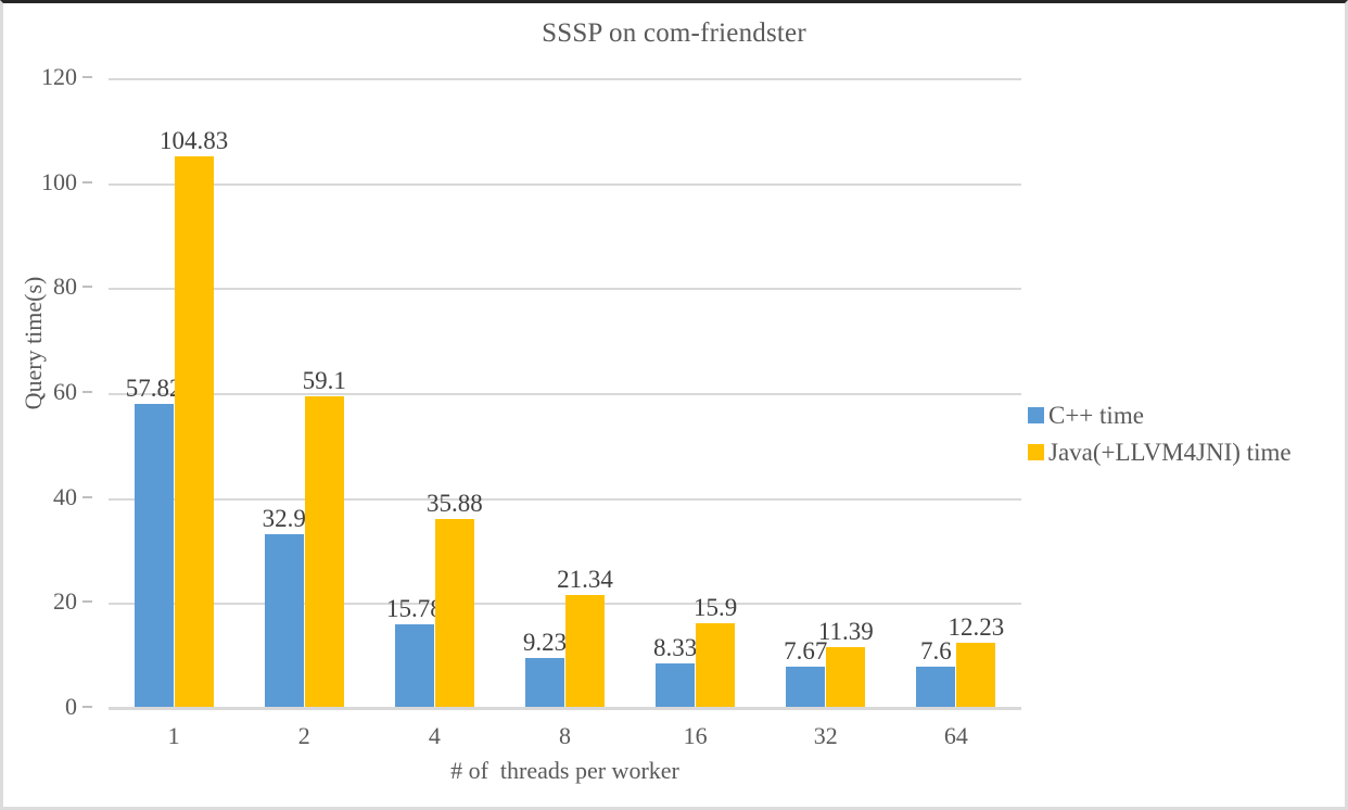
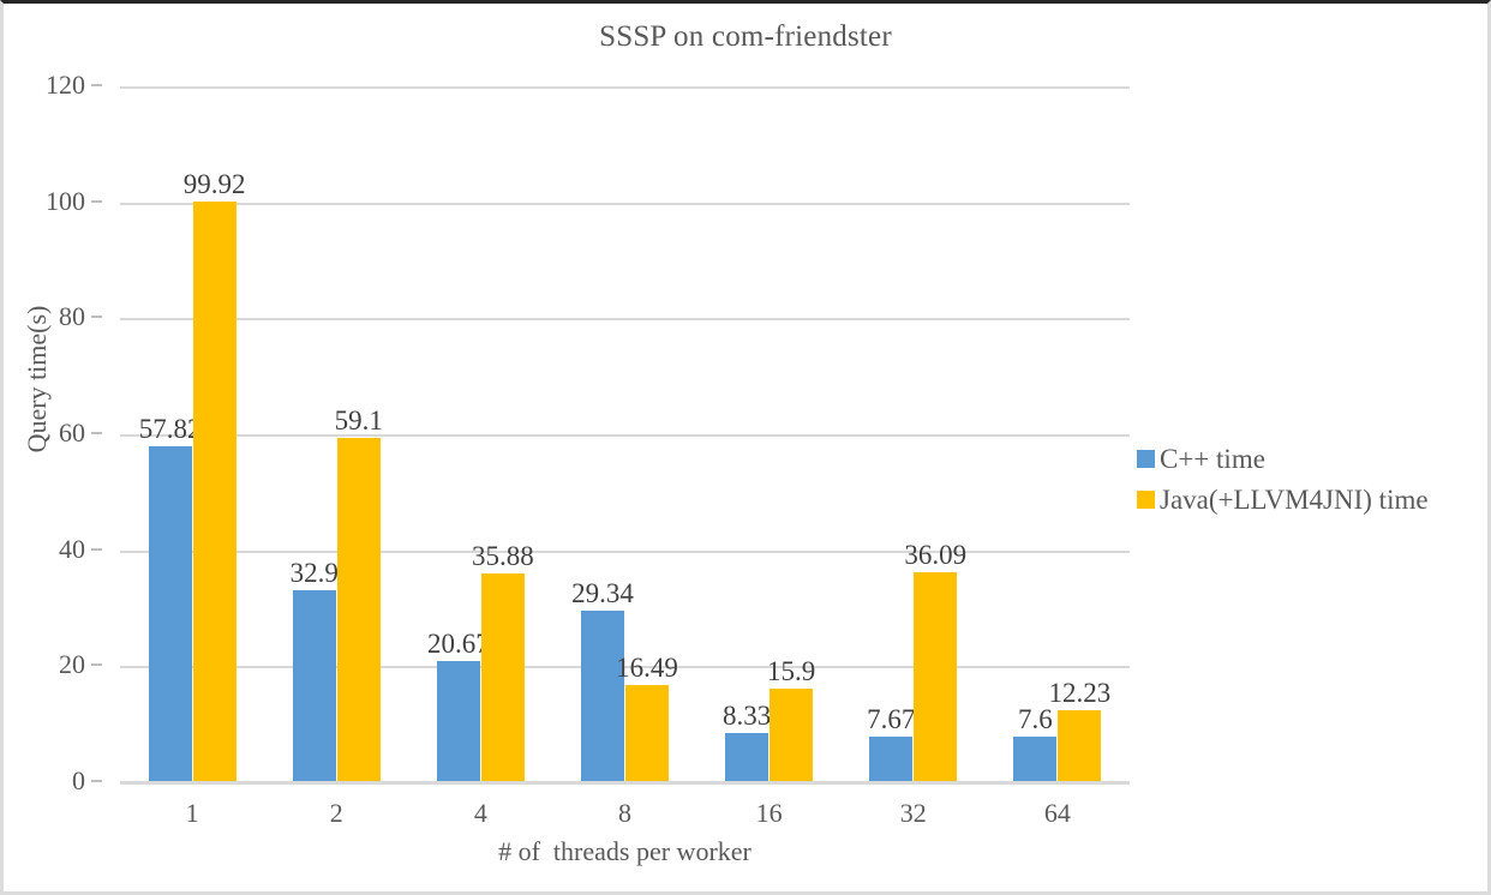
Java(+LLVM4JNI) time/1: 104.83 -> 99.92
C++ time/4: 15.78 -> 20.67
C++ time/8: 9.23 -> 29.34
Java(+LLVM4JNI) time/8: 21.34 -> 16.49
Java(+LLVM4JNI) time/32: 11.39 -> 36.09
